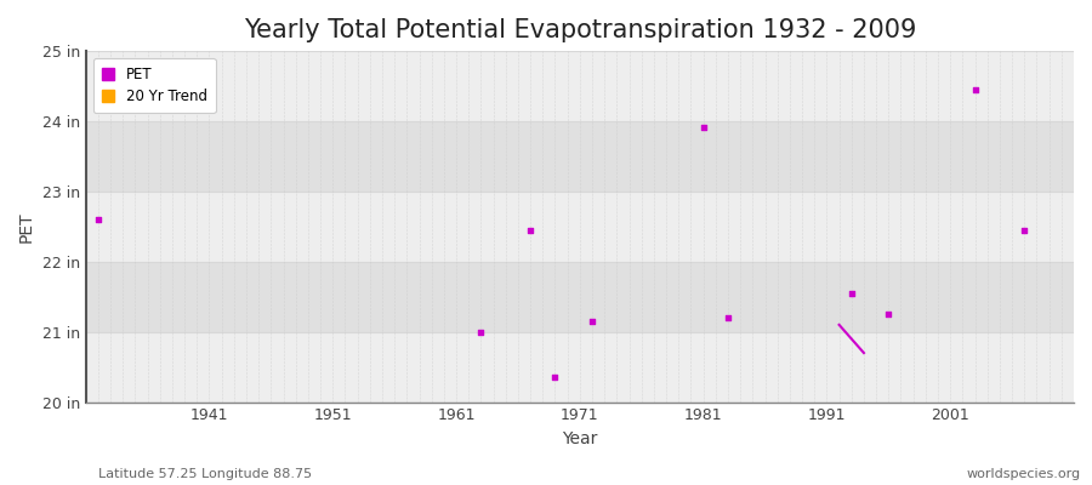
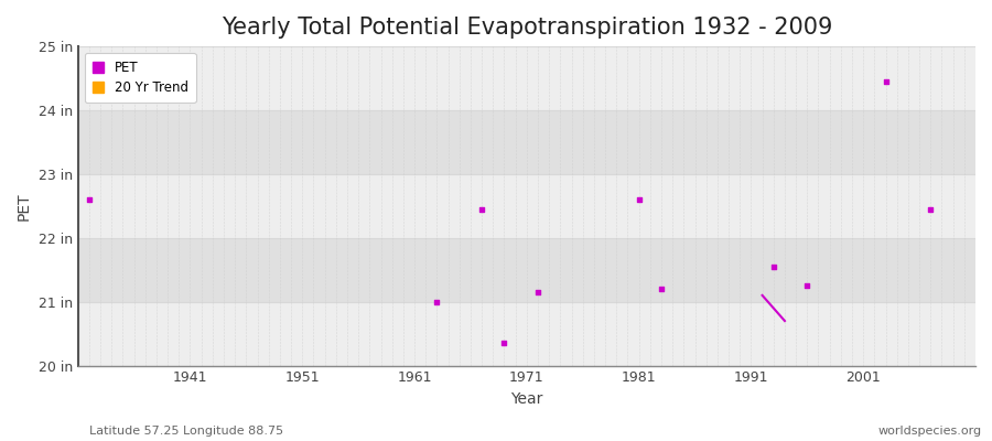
1981: 23.92 in -> 22.60 in
